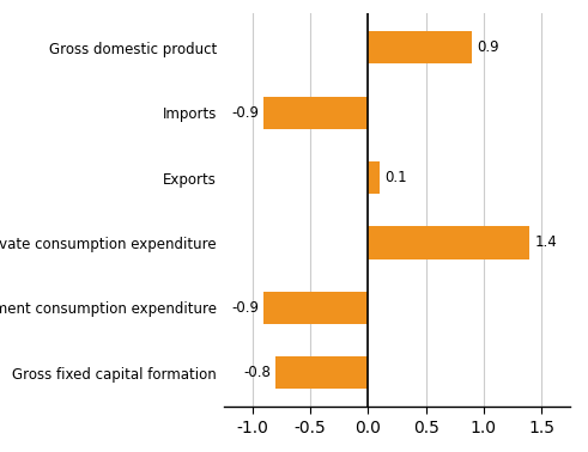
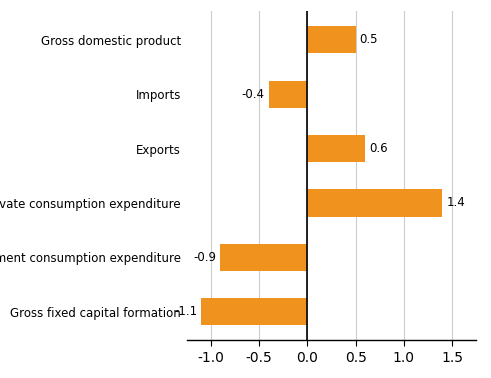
Gross domestic product: 0.9 -> 0.5
Imports: -0.9 -> -0.4
Exports: 0.1 -> 0.6
Gross fixed capital formation: -0.8 -> -1.1
